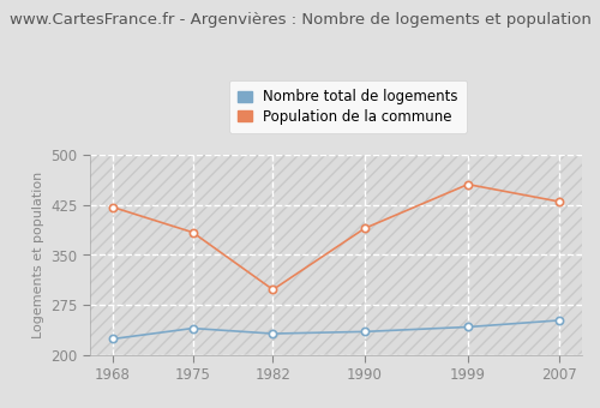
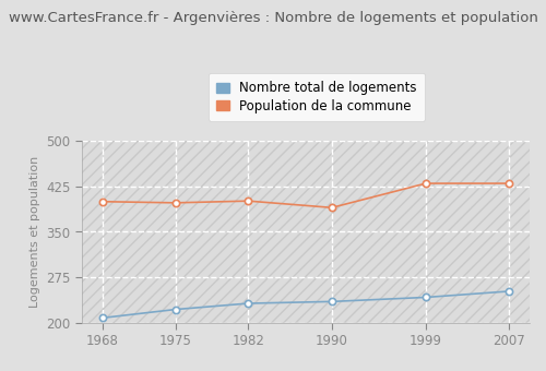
Nombre total de logements/1968: 224 -> 208
Population de la commune/1968: 422 -> 400
Nombre total de logements/1975: 240 -> 222
Population de la commune/1975: 384 -> 398
Population de la commune/1982: 298 -> 401
Population de la commune/1999: 456 -> 430
